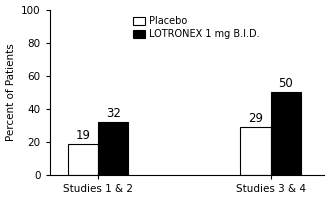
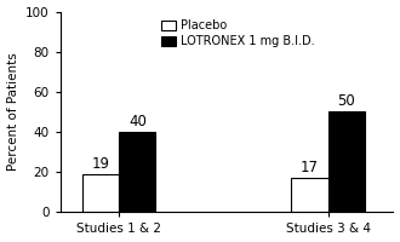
LOTRONEX 1 mg B.I.D./Studies 1 & 2: 32 -> 40
Placebo/Studies 3 & 4: 29 -> 17
